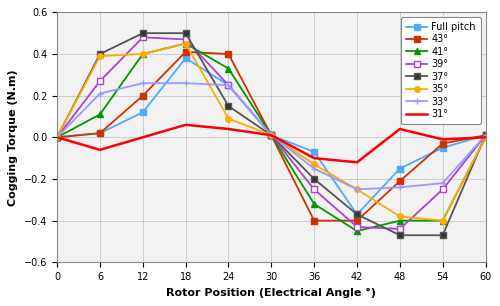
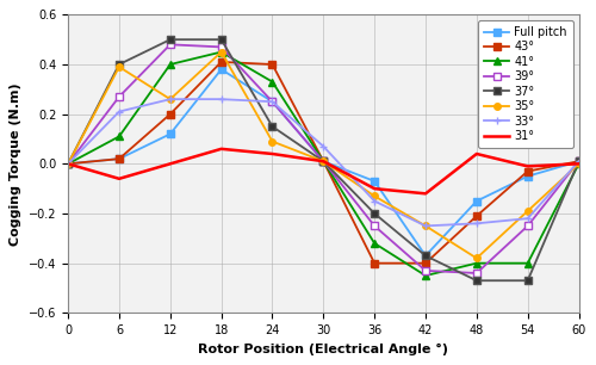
35°/12: 0.40 -> 0.26
33°/30: 0.01 -> 0.07
35°/54: -0.40 -> -0.19
